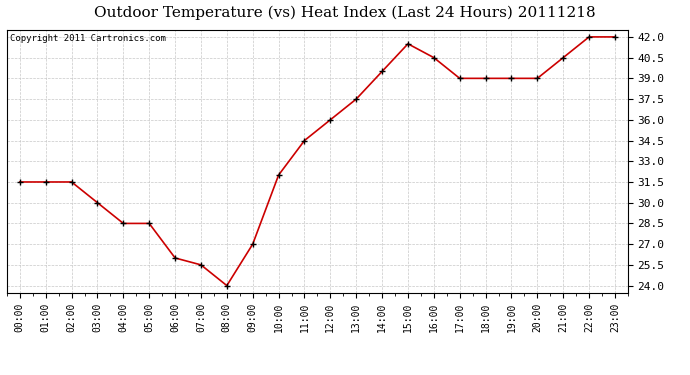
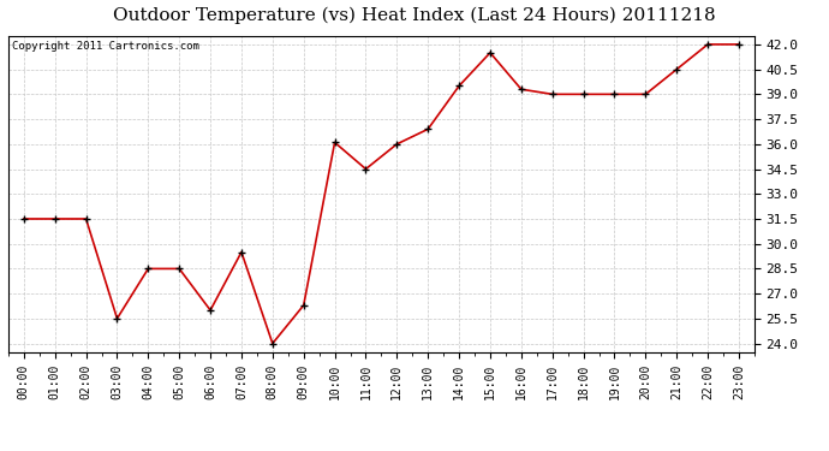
03:00: 30.0 -> 25.5
07:00: 25.5 -> 29.5
09:00: 27.0 -> 26.3
10:00: 32.0 -> 36.1
13:00: 37.5 -> 36.9
16:00: 40.5 -> 39.3
